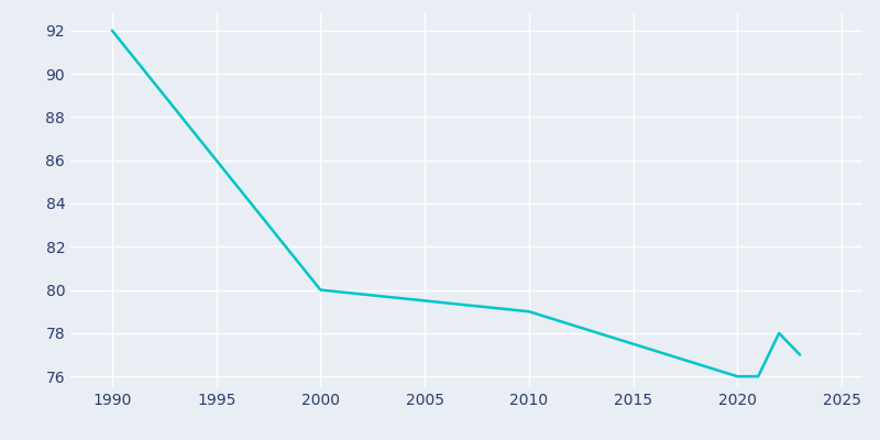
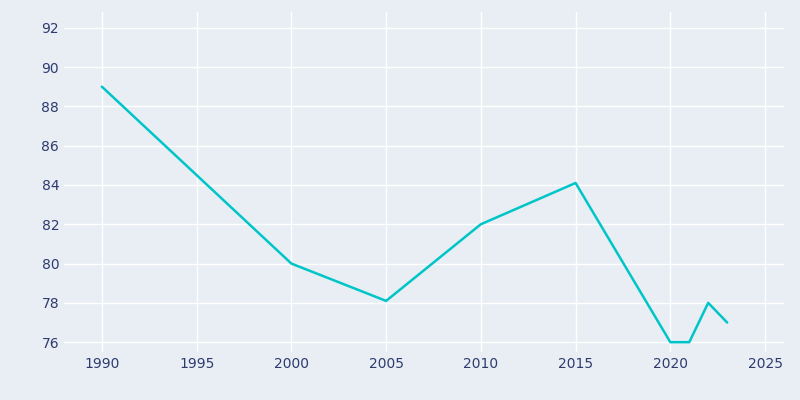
1990: 92.0 -> 89.0
2005: 79.5 -> 78.1
2010: 79.0 -> 82.0
2015: 77.5 -> 84.1
